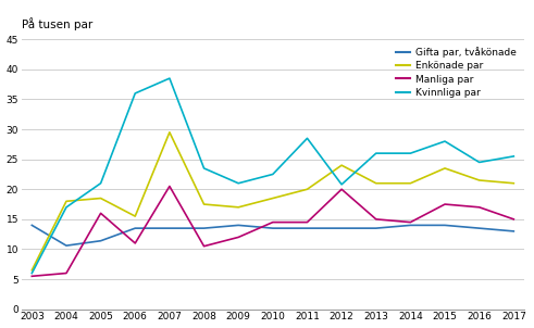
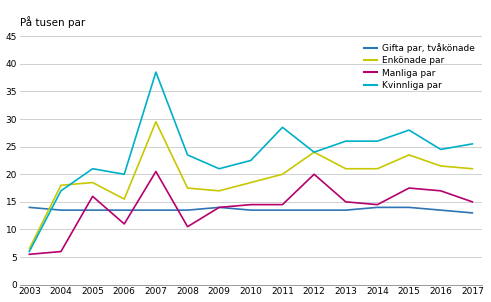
Gifta par, tvåkönade/2004: 10.6 -> 13.5
Gifta par, tvåkönade/2005: 11.4 -> 13.5
Kvinnliga par/2006: 36.0 -> 20.0
Manliga par/2009: 12.0 -> 14.0
Kvinnliga par/2012: 20.8 -> 24.0
